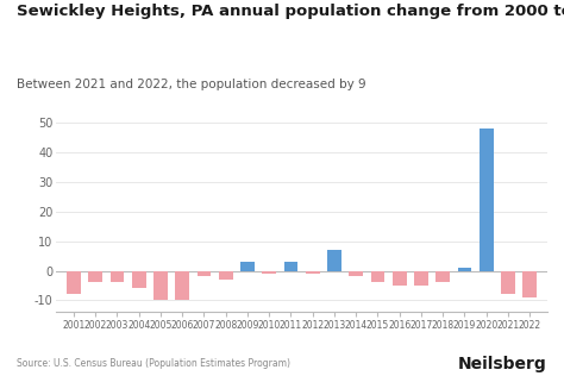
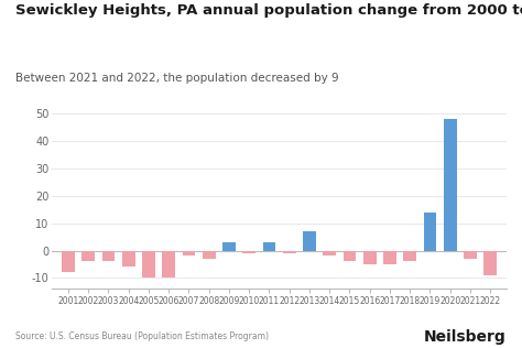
2019: 1 -> 14
2021: -8 -> -3
